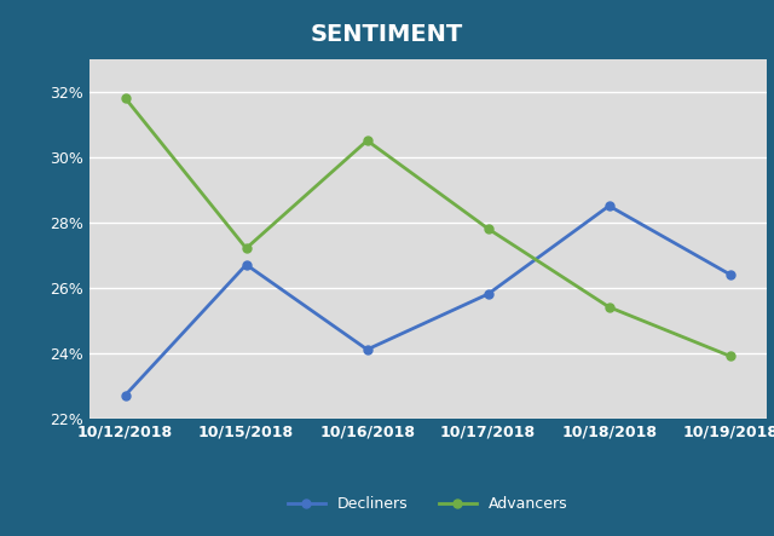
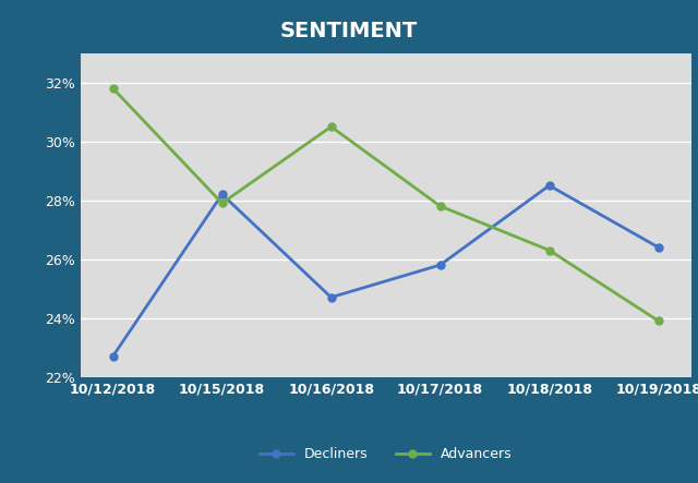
Decliners/10/15/2018: 26.7% -> 28.2%
Advancers/10/15/2018: 27.2% -> 27.9%
Decliners/10/16/2018: 24.1% -> 24.7%
Advancers/10/18/2018: 25.4% -> 26.3%
